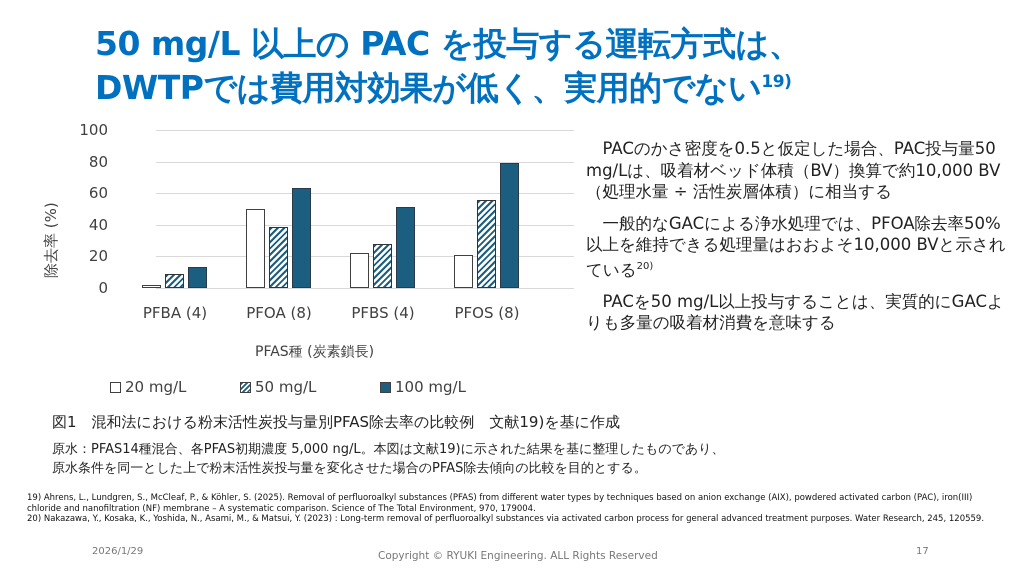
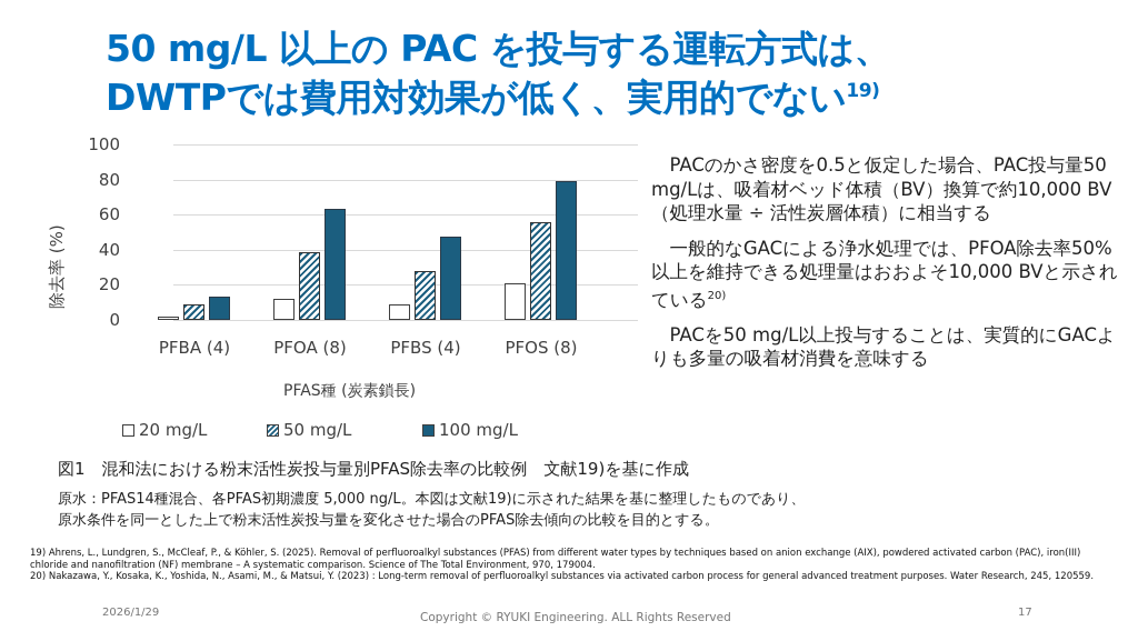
20 mg/L/PFOA (8): 50 -> 12
20 mg/L/PFBS (4): 22 -> 9
100 mg/L/PFBS (4): 51 -> 48
